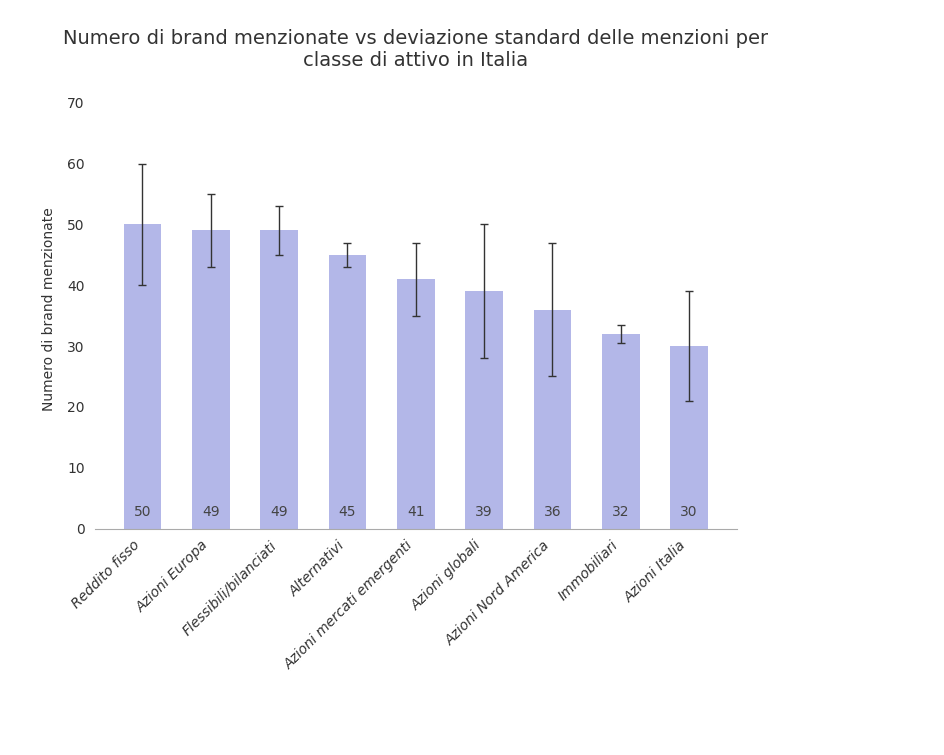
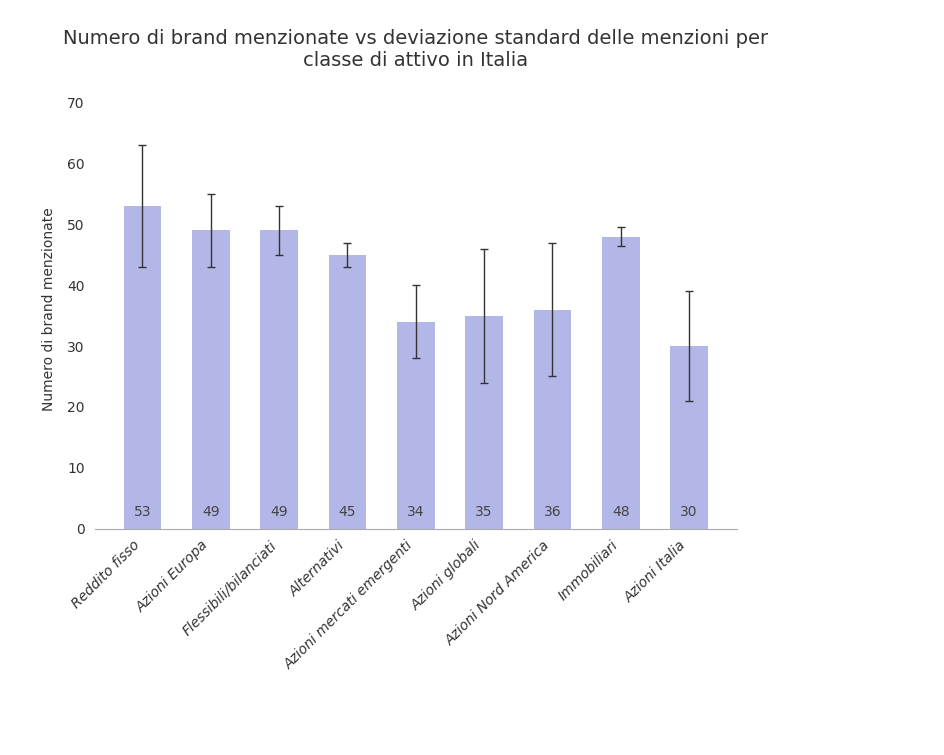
Reddito fisso: 50 -> 53
Azioni mercati emergenti: 41 -> 34
Azioni globali: 39 -> 35
Immobiliari: 32 -> 48
